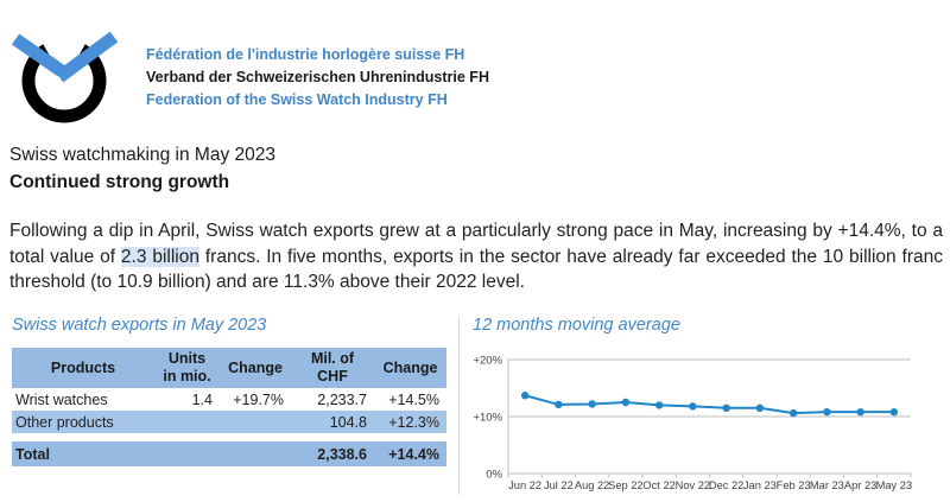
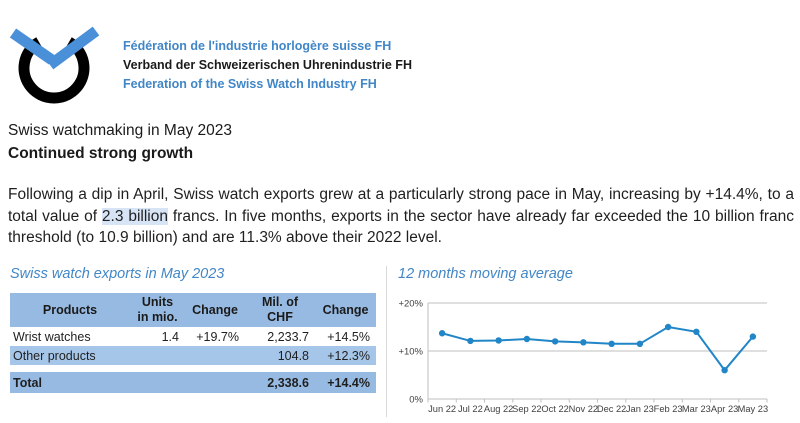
Feb 23: 11% -> 15%
Mar 23: 11% -> 14%
Apr 23: 11% -> 6%
May 23: 11% -> 13%
